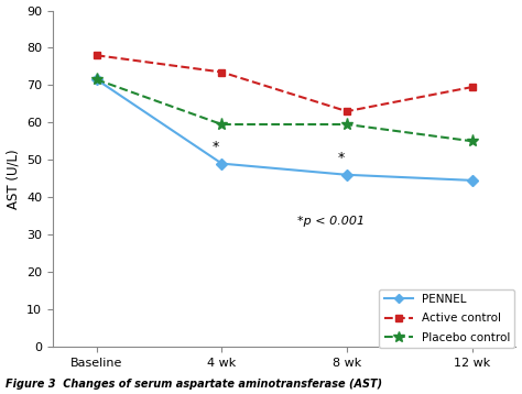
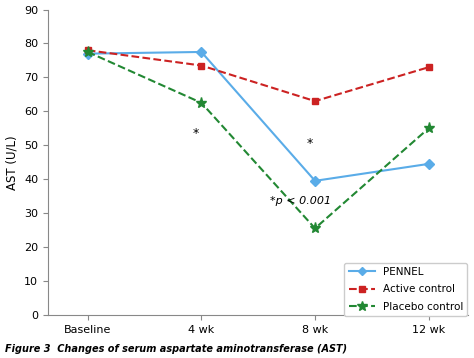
PENNEL/Baseline: 71.5 -> 77.0
Placebo control/Baseline: 71.5 -> 77.5
PENNEL/4 wk: 49.0 -> 77.5
Placebo control/4 wk: 59.5 -> 62.5
PENNEL/8 wk: 46.0 -> 39.5
Placebo control/8 wk: 59.5 -> 25.5
Active control/12 wk: 69.5 -> 73.0
